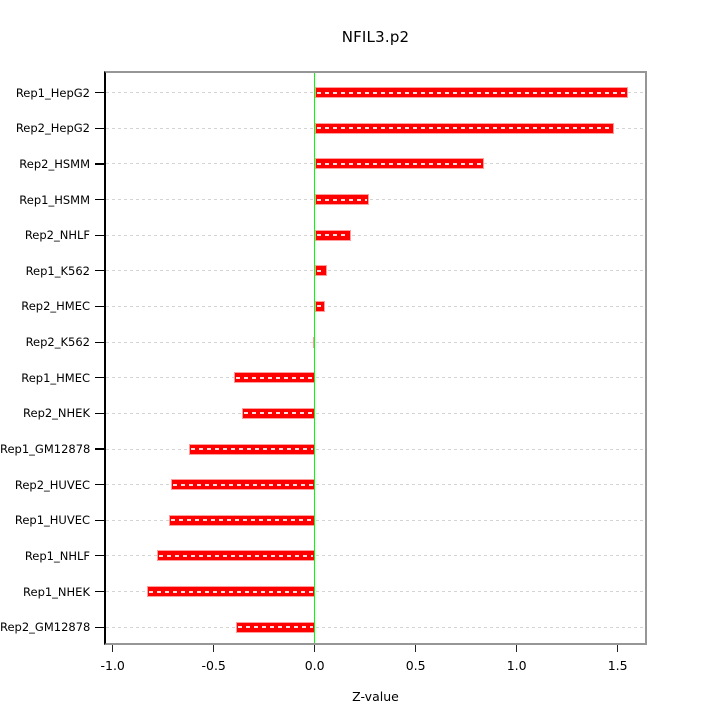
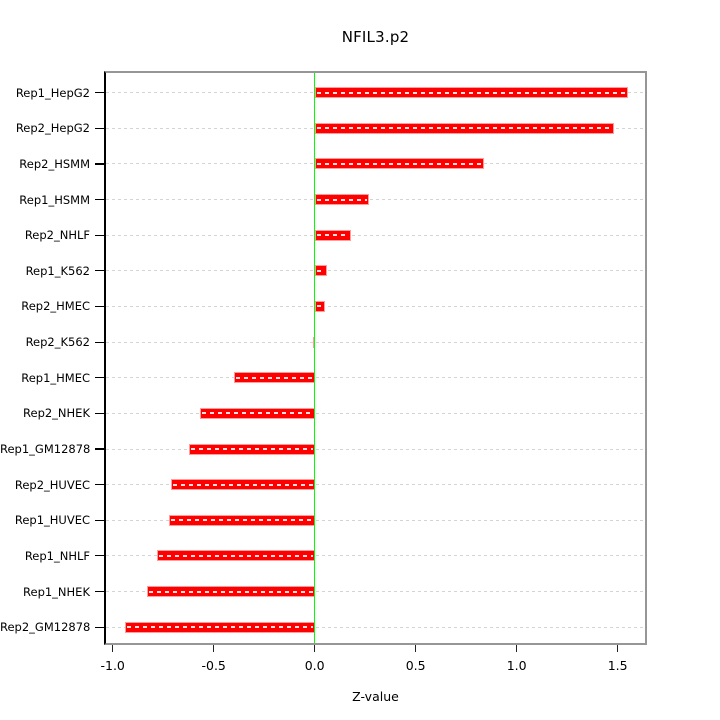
Rep2_NHEK: -0.36 -> -0.57
Rep2_GM12878: -0.39 -> -0.94
